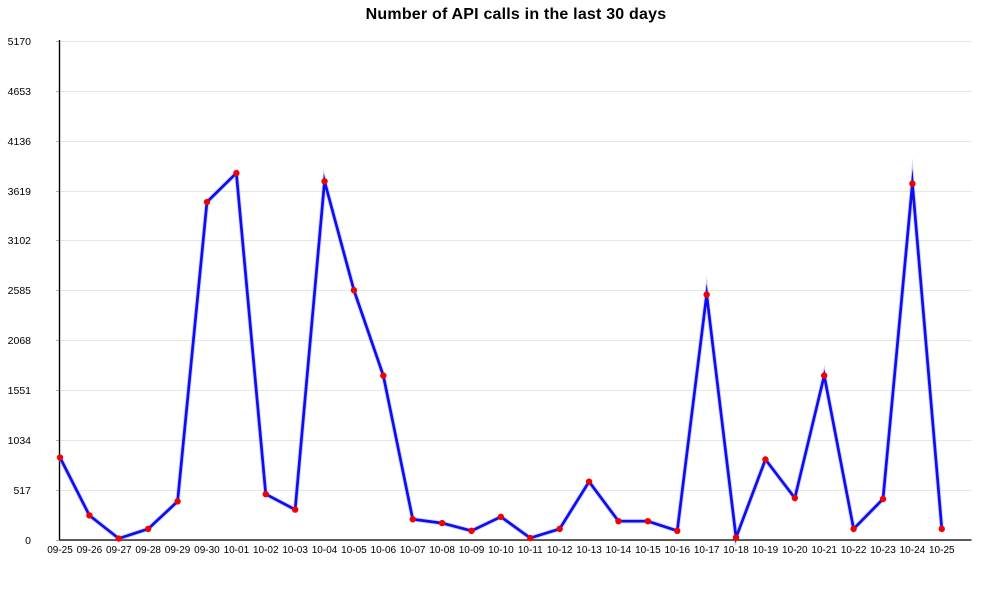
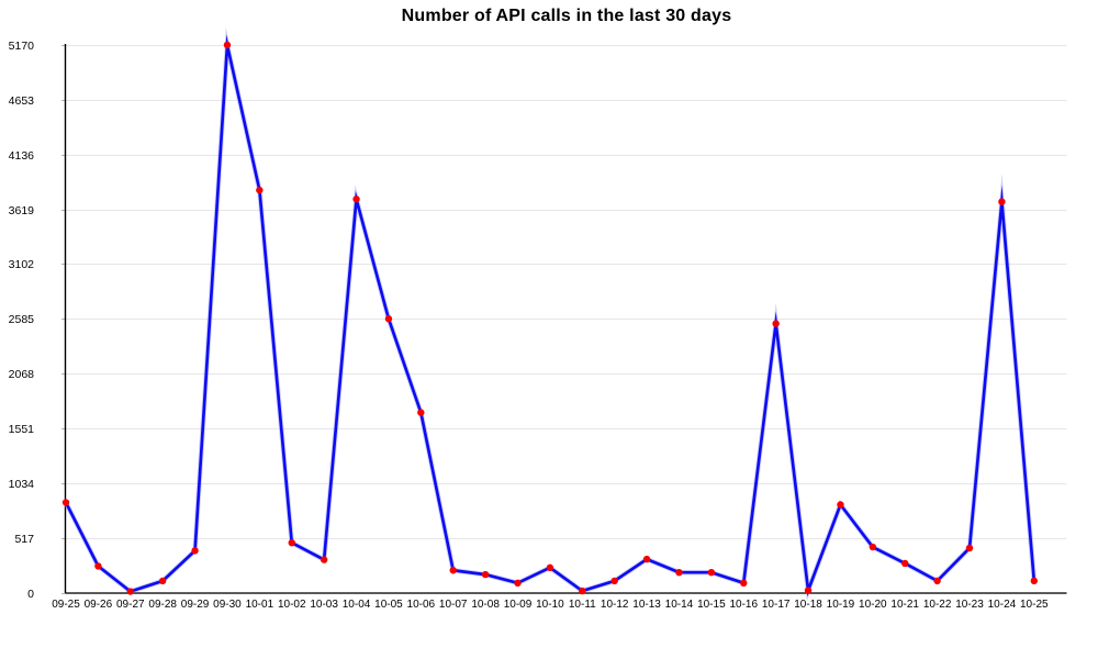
09-30: 3500 -> 5200
10-13: 600 -> 300
10-21: 1700 -> 300
